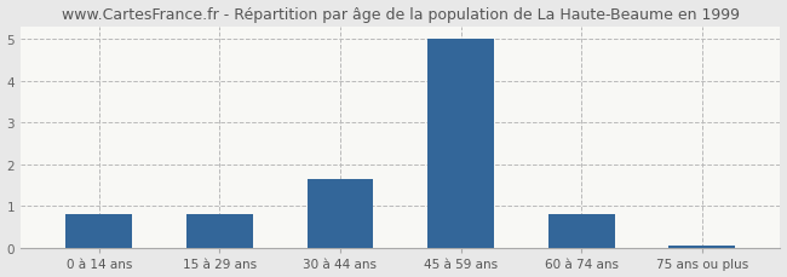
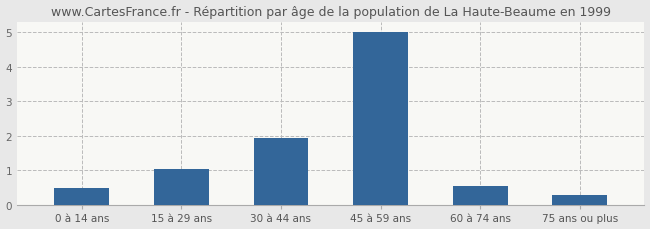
0 à 14 ans: 0.80 -> 0.50
15 à 29 ans: 0.80 -> 1.05
30 à 44 ans: 1.65 -> 1.95
60 à 74 ans: 0.80 -> 0.55
75 ans ou plus: 0.05 -> 0.30
